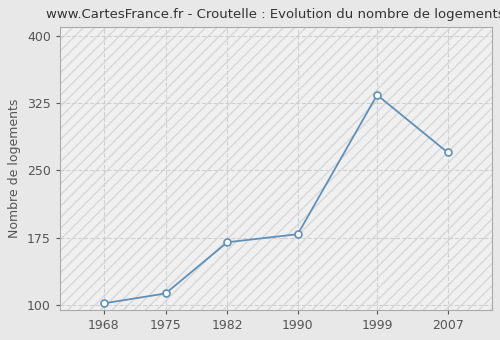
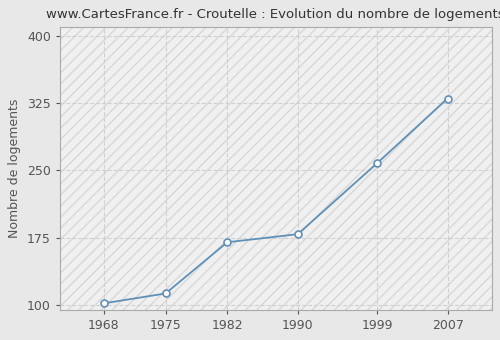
1999: 334 -> 258
2007: 270 -> 330
